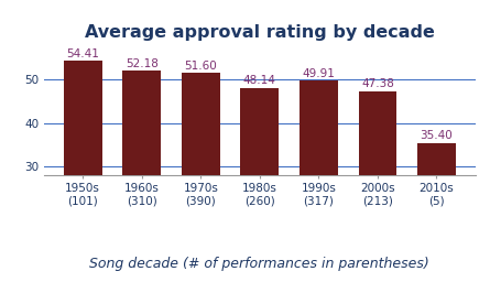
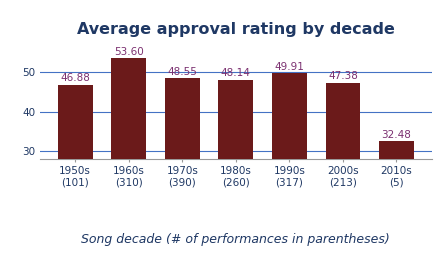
1950s (101): 54.41 -> 46.88
1960s (310): 52.18 -> 53.60
1970s (390): 51.60 -> 48.55
2010s (5): 35.40 -> 32.48
